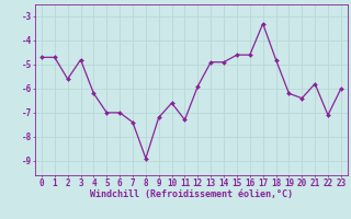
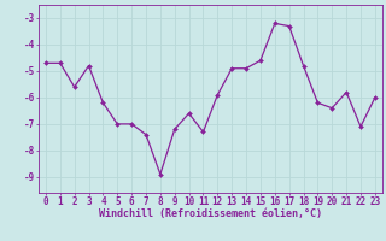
16: -4.6 -> -3.2
